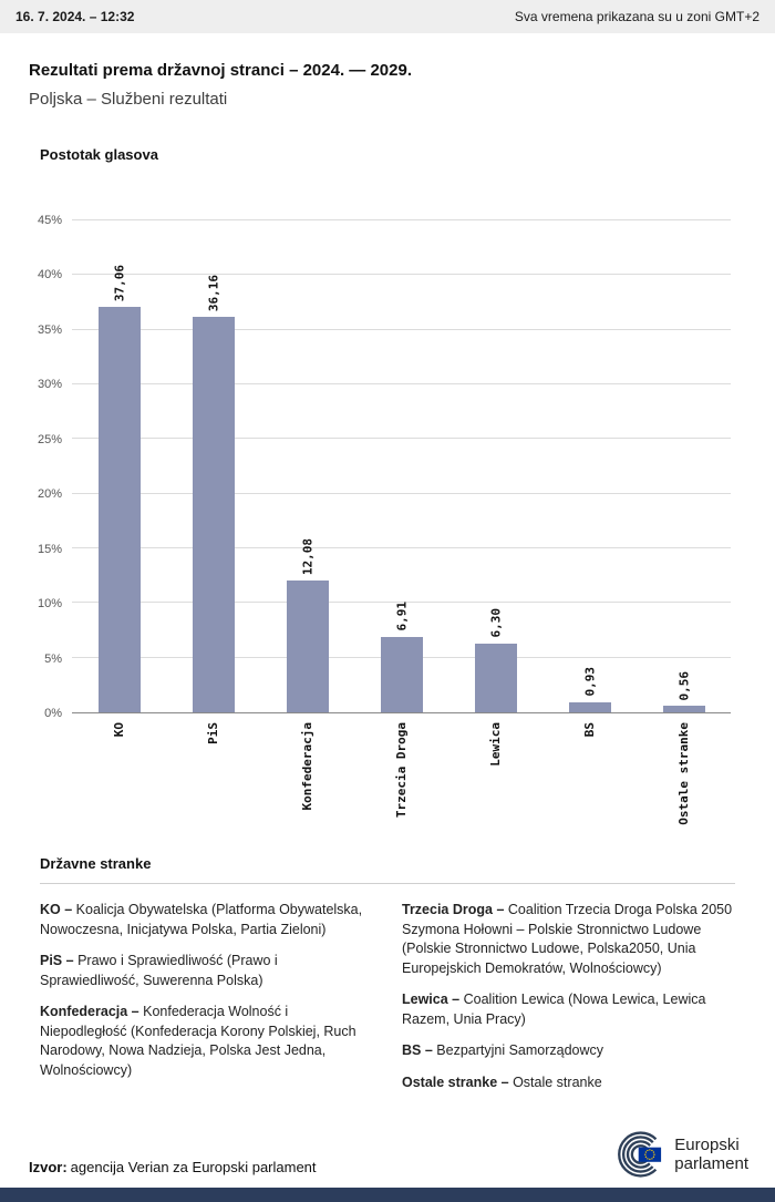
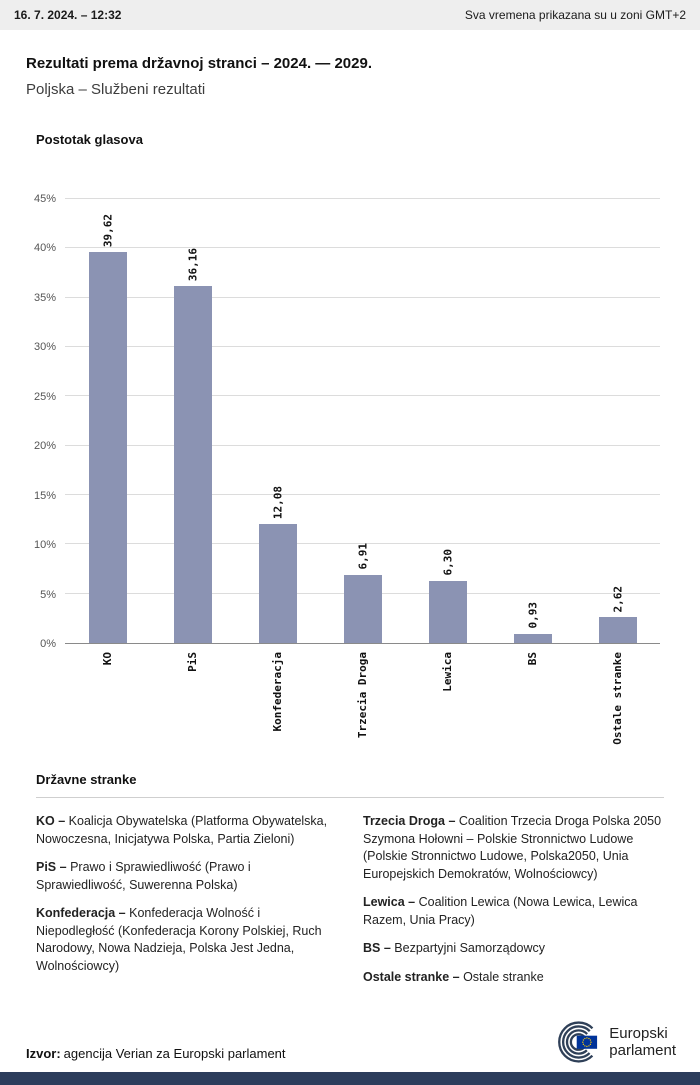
KO: 37,06 -> 39,62
Ostale stranke: 0,56 -> 2,62
